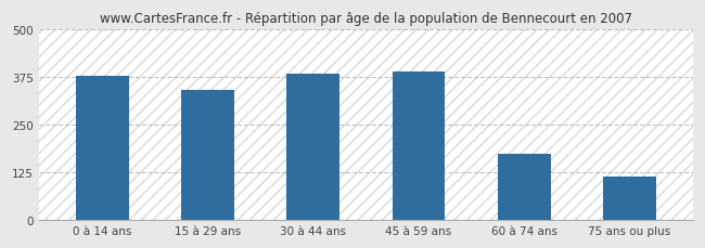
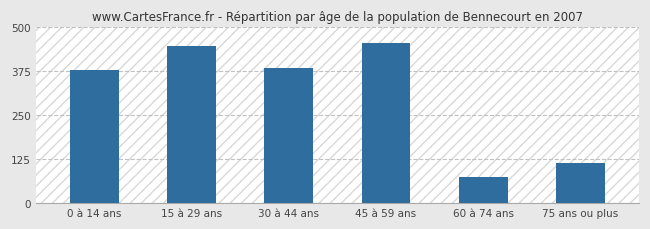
15 à 29 ans: 340 -> 445
45 à 59 ans: 388 -> 455
60 à 74 ans: 173 -> 75
